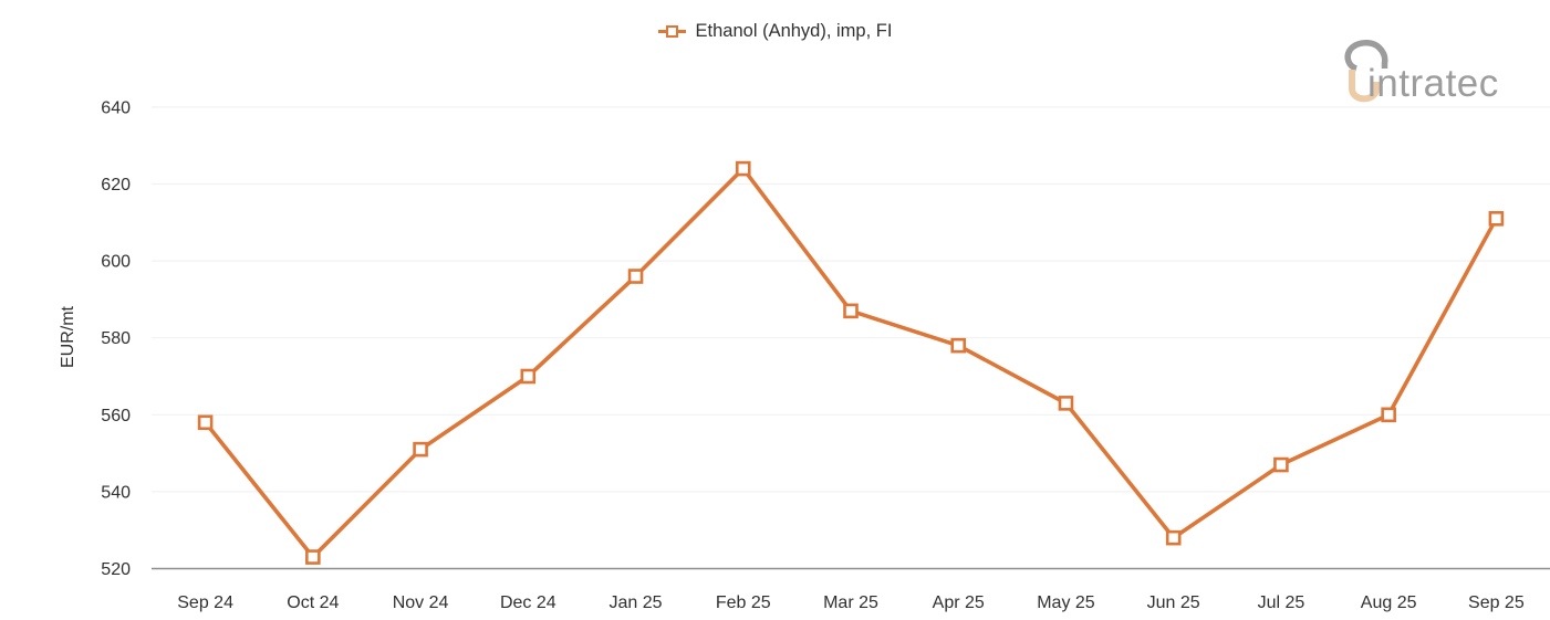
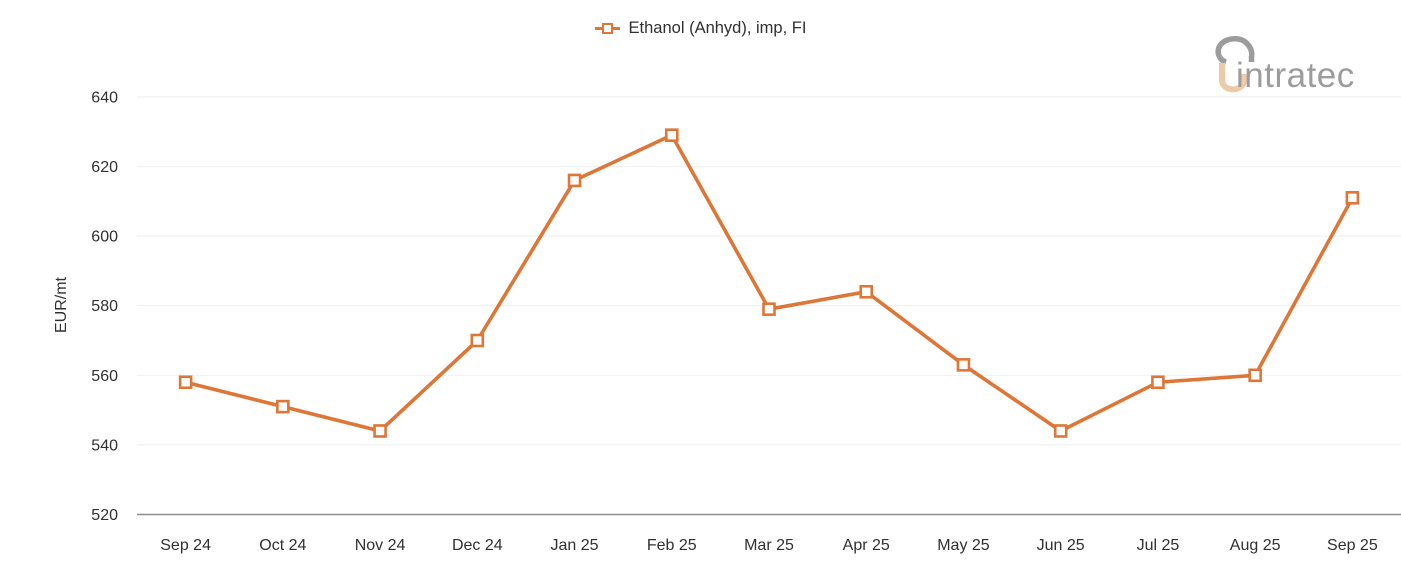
Oct 24: 523 -> 551
Nov 24: 551 -> 544
Jan 25: 596 -> 616
Feb 25: 624 -> 629
Mar 25: 587 -> 579
Apr 25: 578 -> 584
Jun 25: 528 -> 544
Jul 25: 547 -> 558
